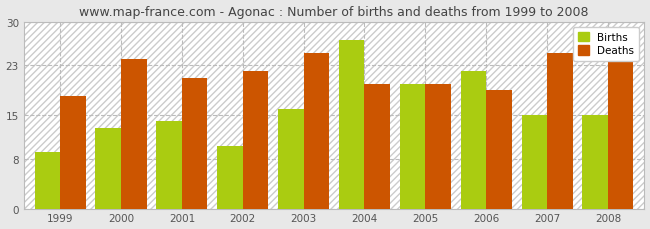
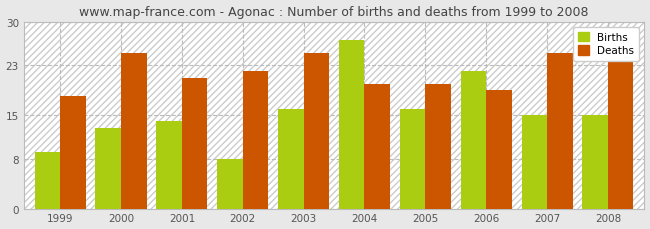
Deaths/2000: 24 -> 25
Births/2002: 10 -> 8
Births/2005: 20 -> 16
